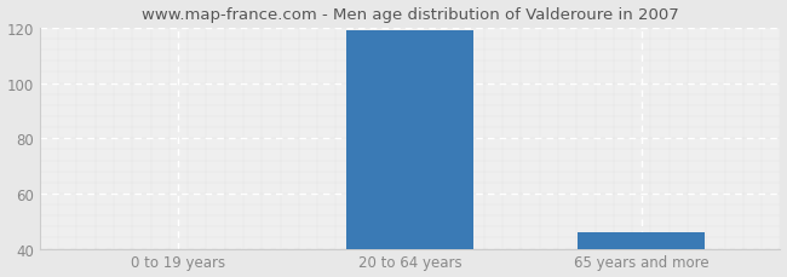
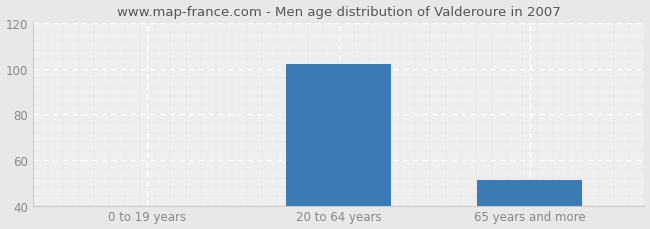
20 to 64 years: 119 -> 102
65 years and more: 46 -> 51
